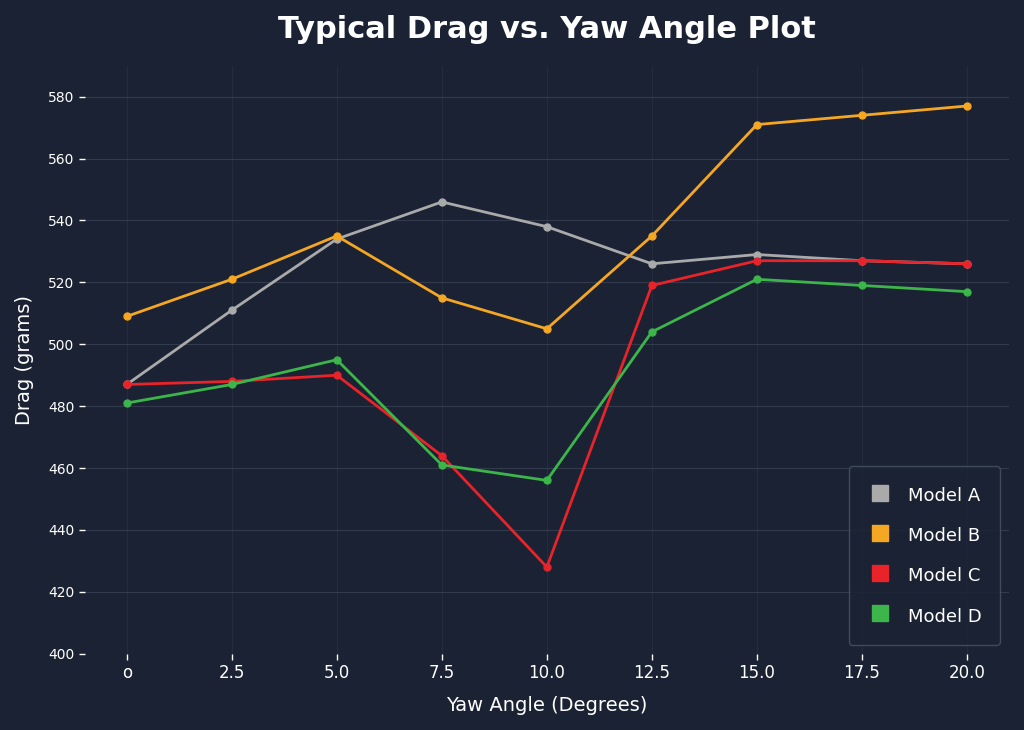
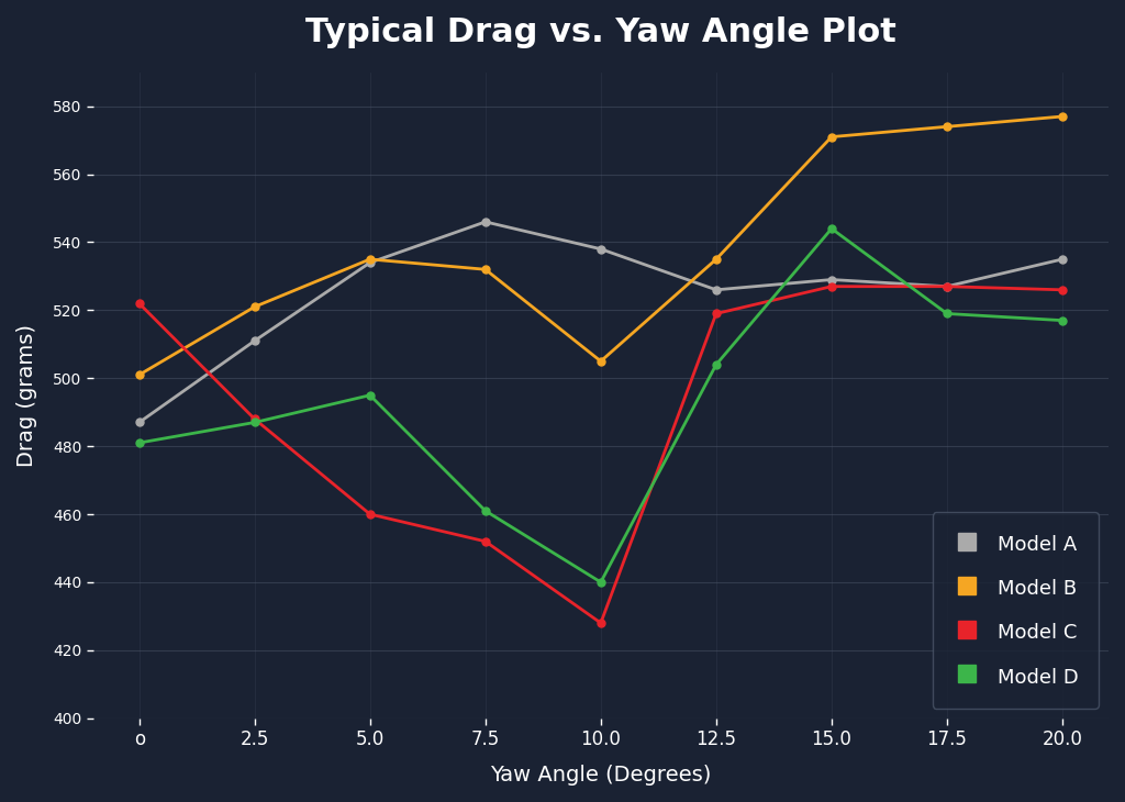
Model B/o: 509 -> 501
Model C/o: 487 -> 522
Model C/5.0: 490 -> 460
Model B/7.5: 515 -> 532
Model C/7.5: 464 -> 452
Model D/10.0: 456 -> 440
Model D/15.0: 521 -> 544
Model A/20.0: 526 -> 535
